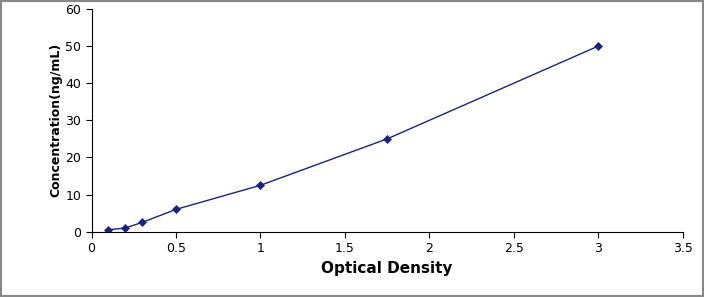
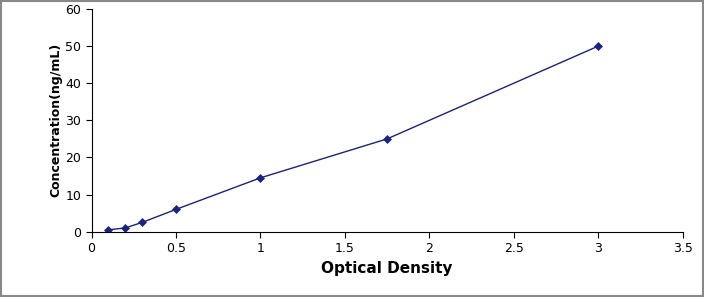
1: 12.5 -> 14.5
